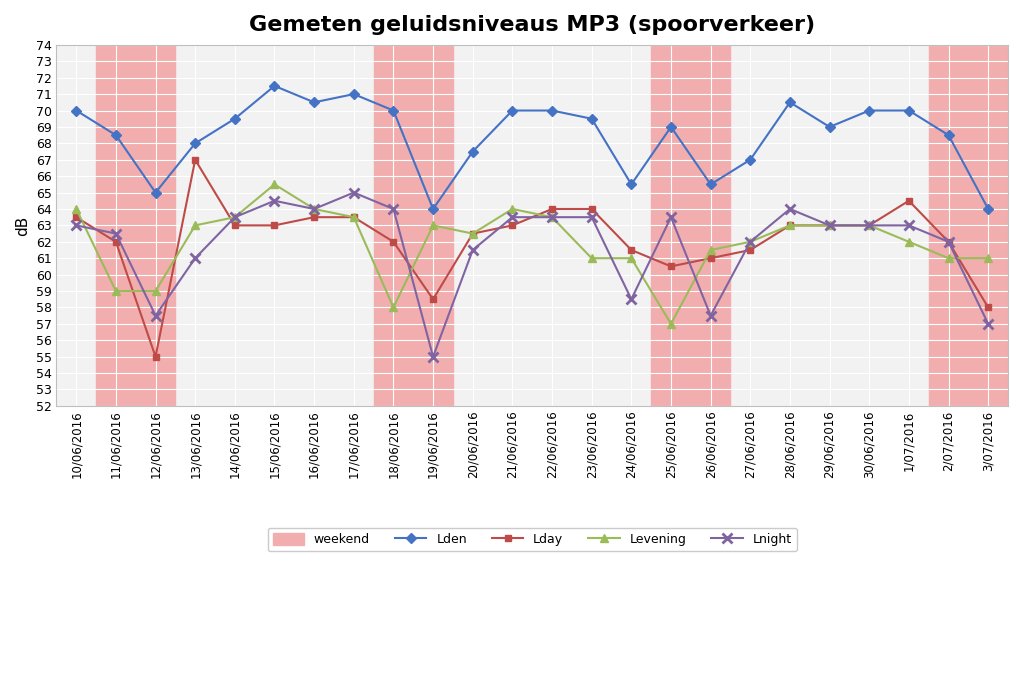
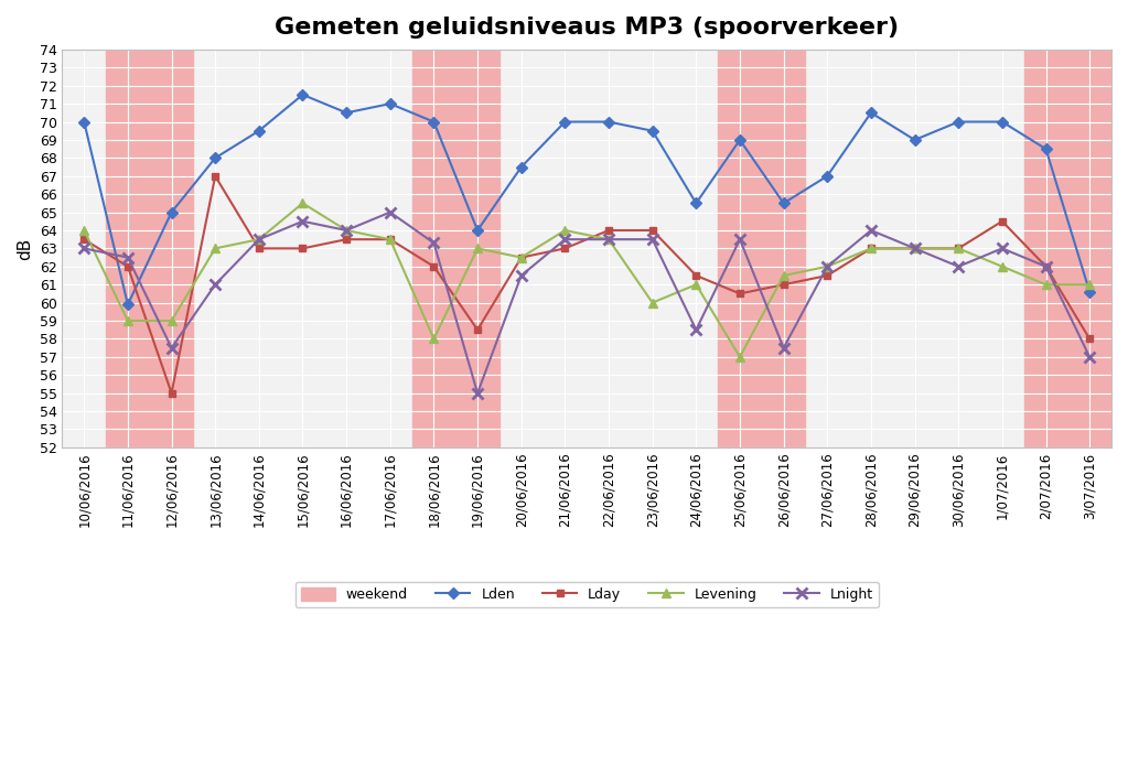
Lden/11/06/2016: 68.5 -> 59.9
Lnight/18/06/2016: 64.0 -> 63.3
Levening/23/06/2016: 61.0 -> 60.0
Lnight/30/06/2016: 63.0 -> 62.0
Lden/3/07/2016: 64.0 -> 60.6
